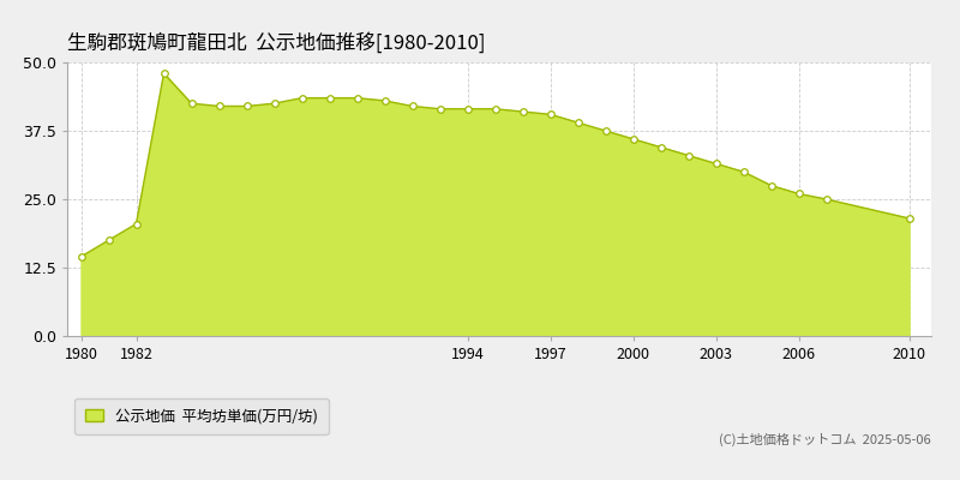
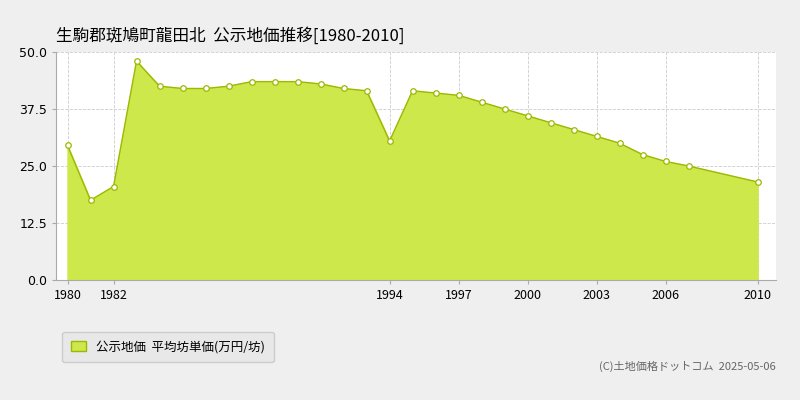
1980: 14.5 -> 29.5
1994: 41.5 -> 30.5
